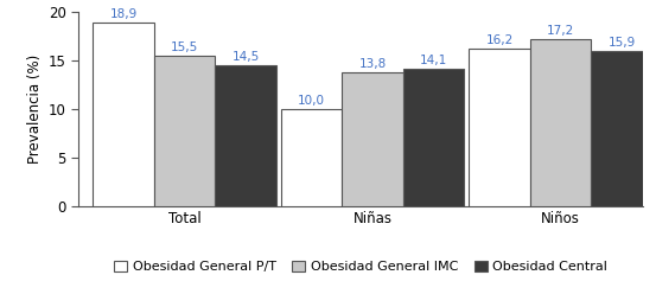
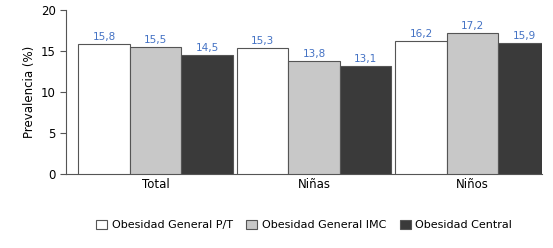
Obesidad General P/T/Total: 18,9 -> 15,8
Obesidad General P/T/Niñas: 10,0 -> 15,3
Obesidad Central/Niñas: 14,1 -> 13,1
